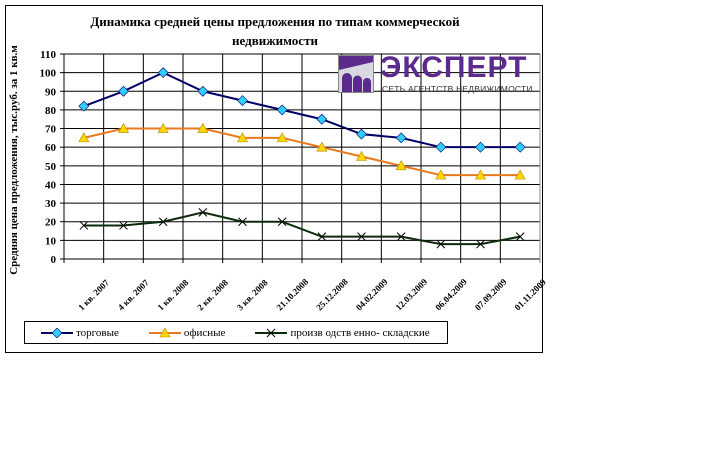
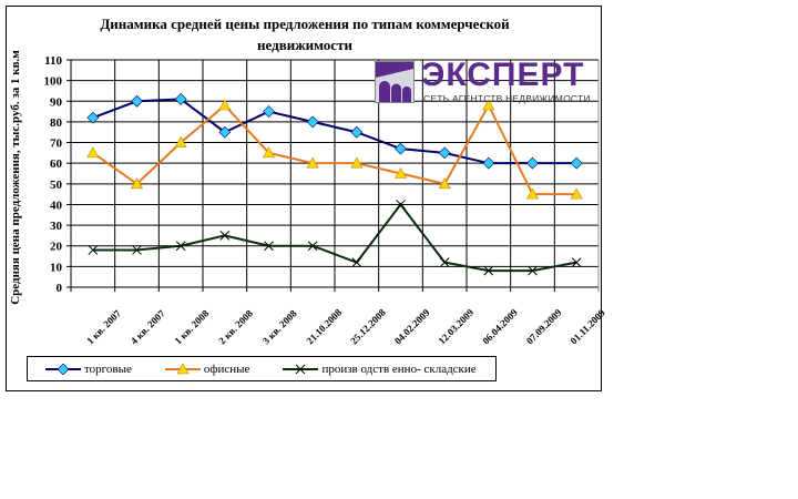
офисные/4 кв. 2007: 70 -> 50
торговые/1 кв. 2008: 100 -> 91
торговые/2 кв. 2008: 90 -> 75
офисные/2 кв. 2008: 70 -> 88
офисные/21.10.2008: 65 -> 60
производственно-складские/04.02.2009: 12 -> 40
офисные/06.04.2009: 45 -> 88
